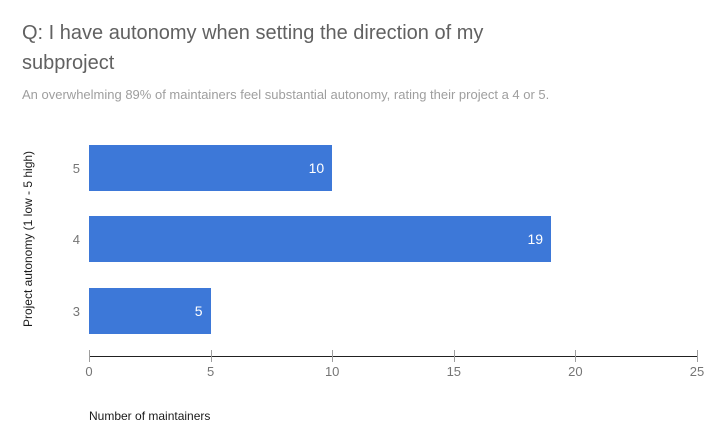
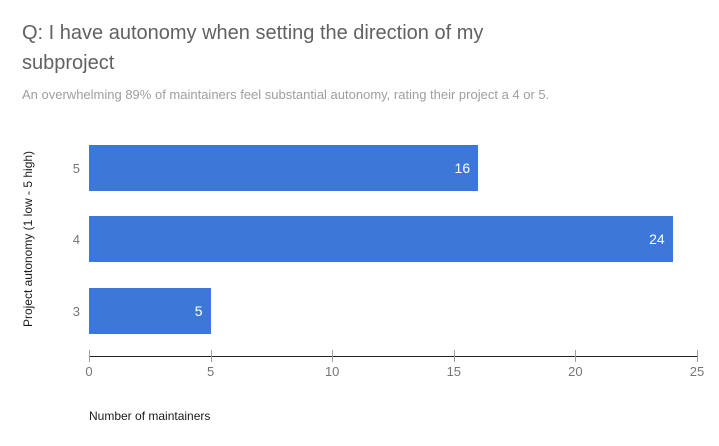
5: 10 -> 16
4: 19 -> 24
